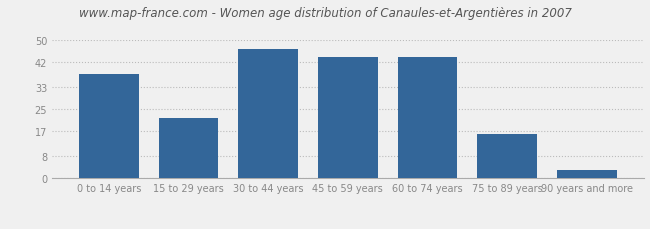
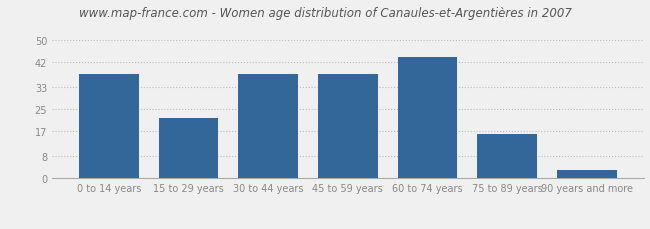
30 to 44 years: 47 -> 38
45 to 59 years: 44 -> 38
